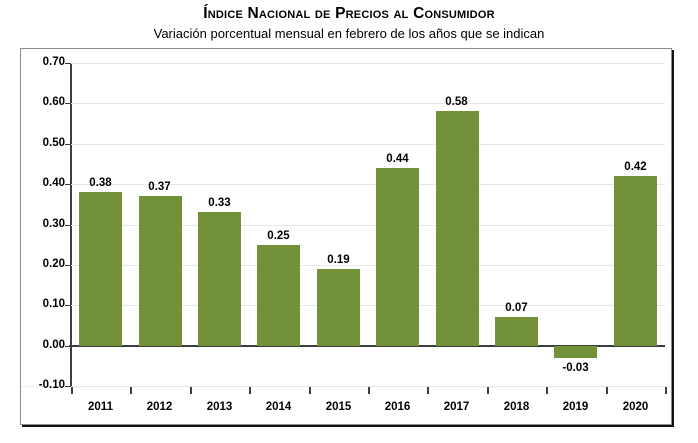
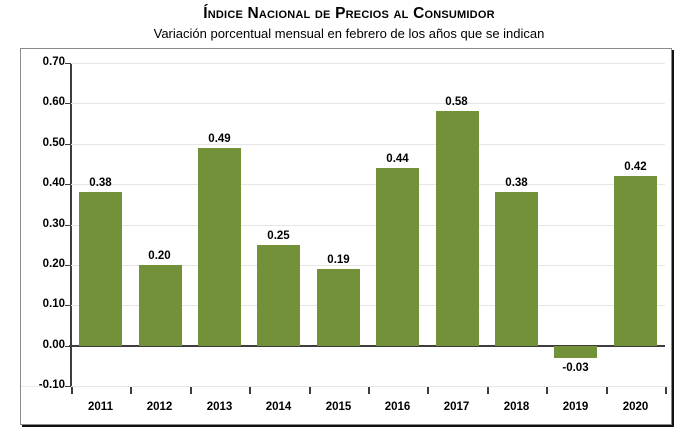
2012: 0.37 -> 0.20
2013: 0.33 -> 0.49
2018: 0.07 -> 0.38
